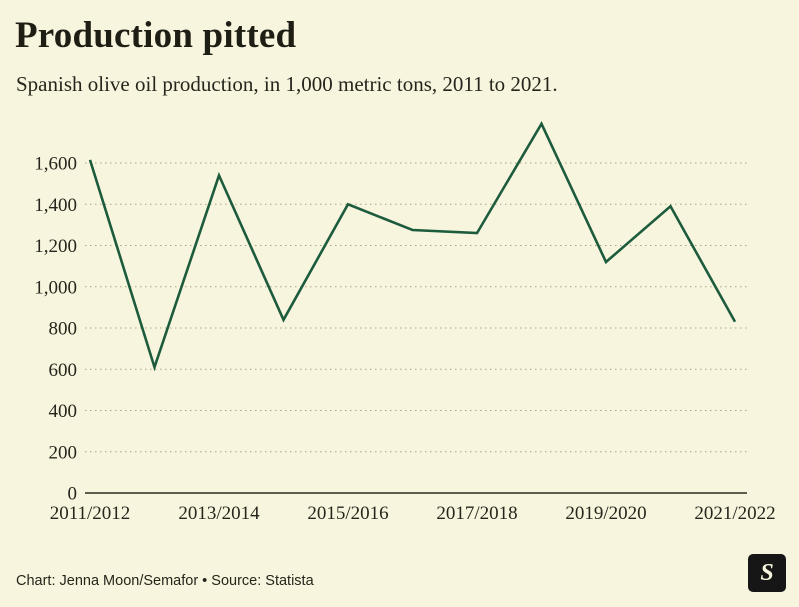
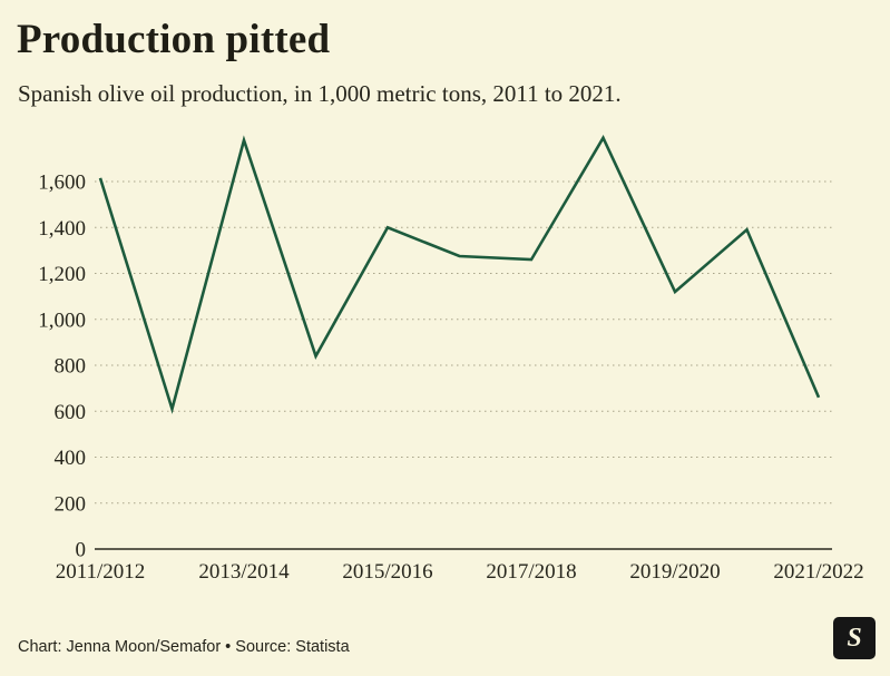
2013/2014: 1540 -> 1780
2021/2022: 830 -> 660
